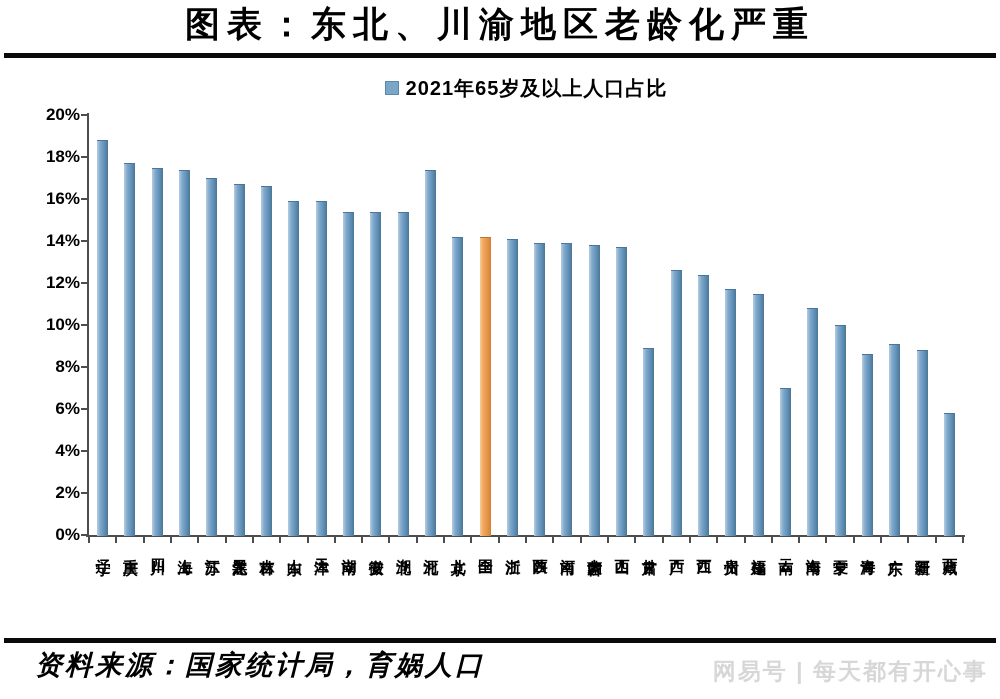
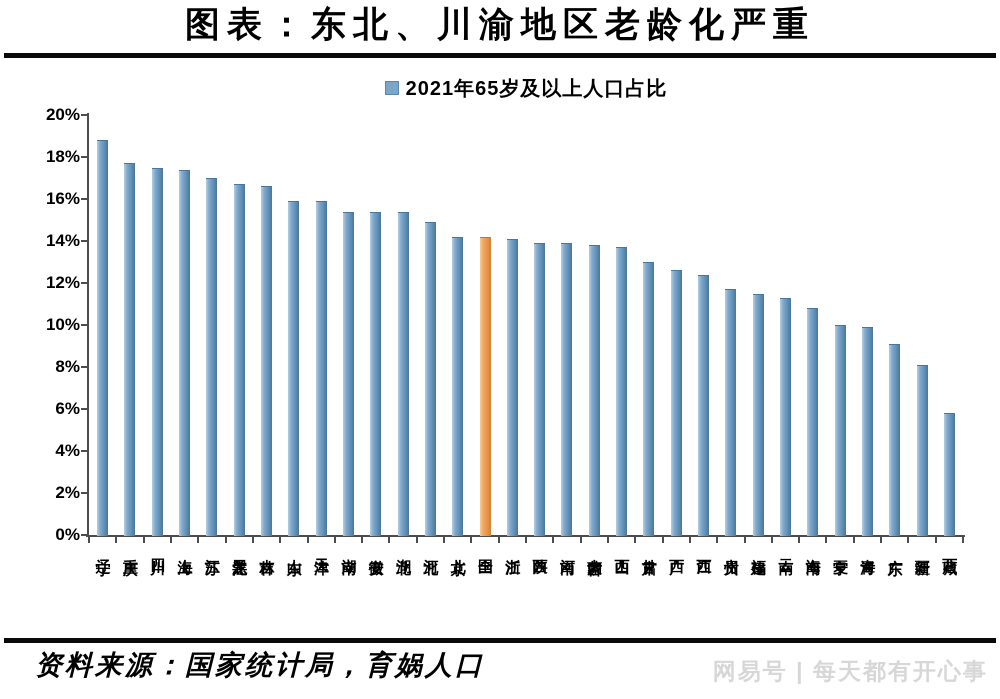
河北: 17.4% -> 14.9%
甘肃: 8.9% -> 13.0%
云南: 7.0% -> 11.3%
青海: 8.6% -> 9.9%
新疆: 8.8% -> 8.1%
